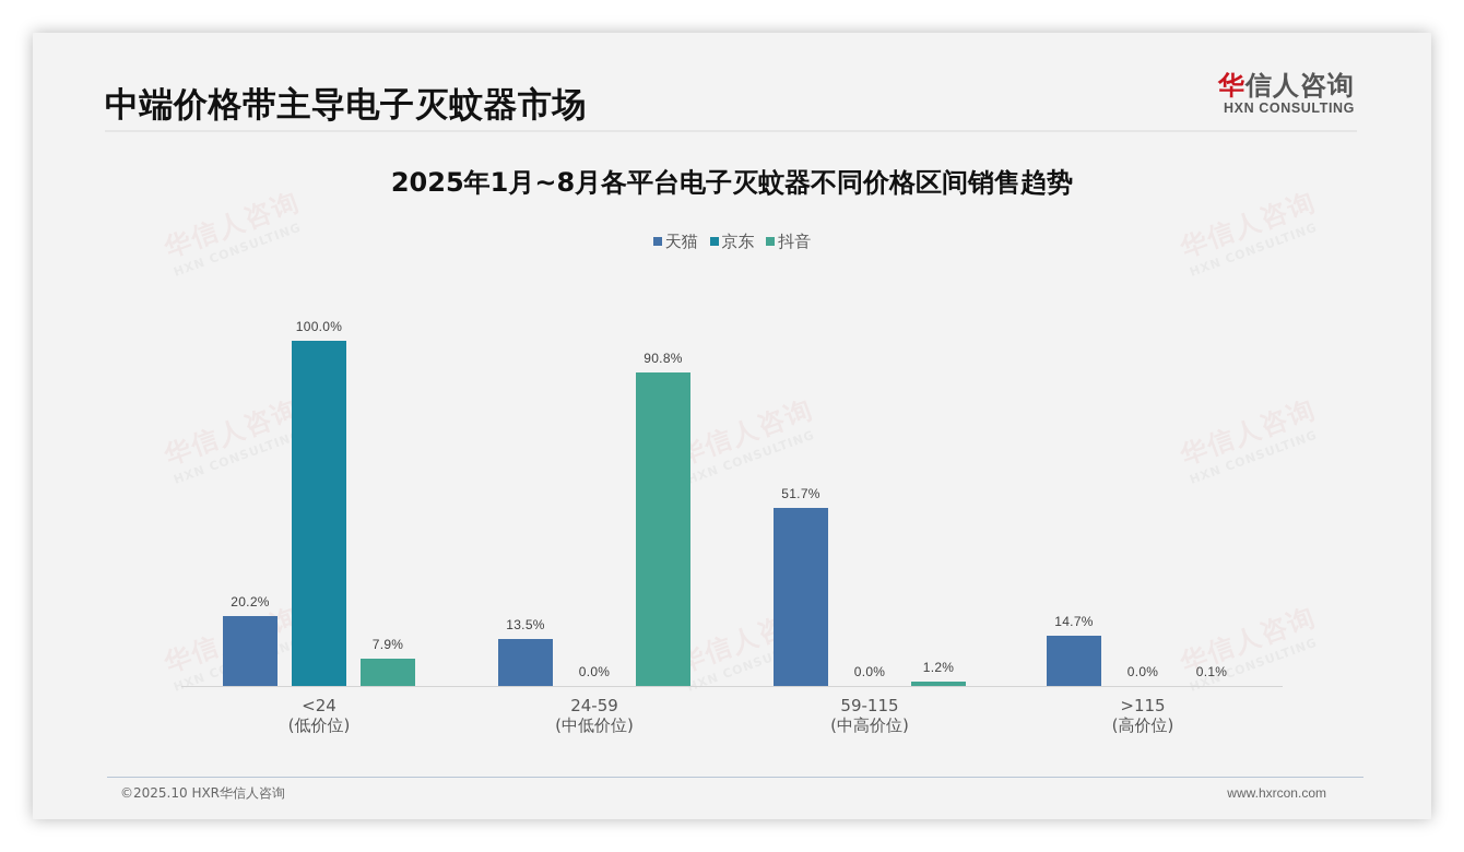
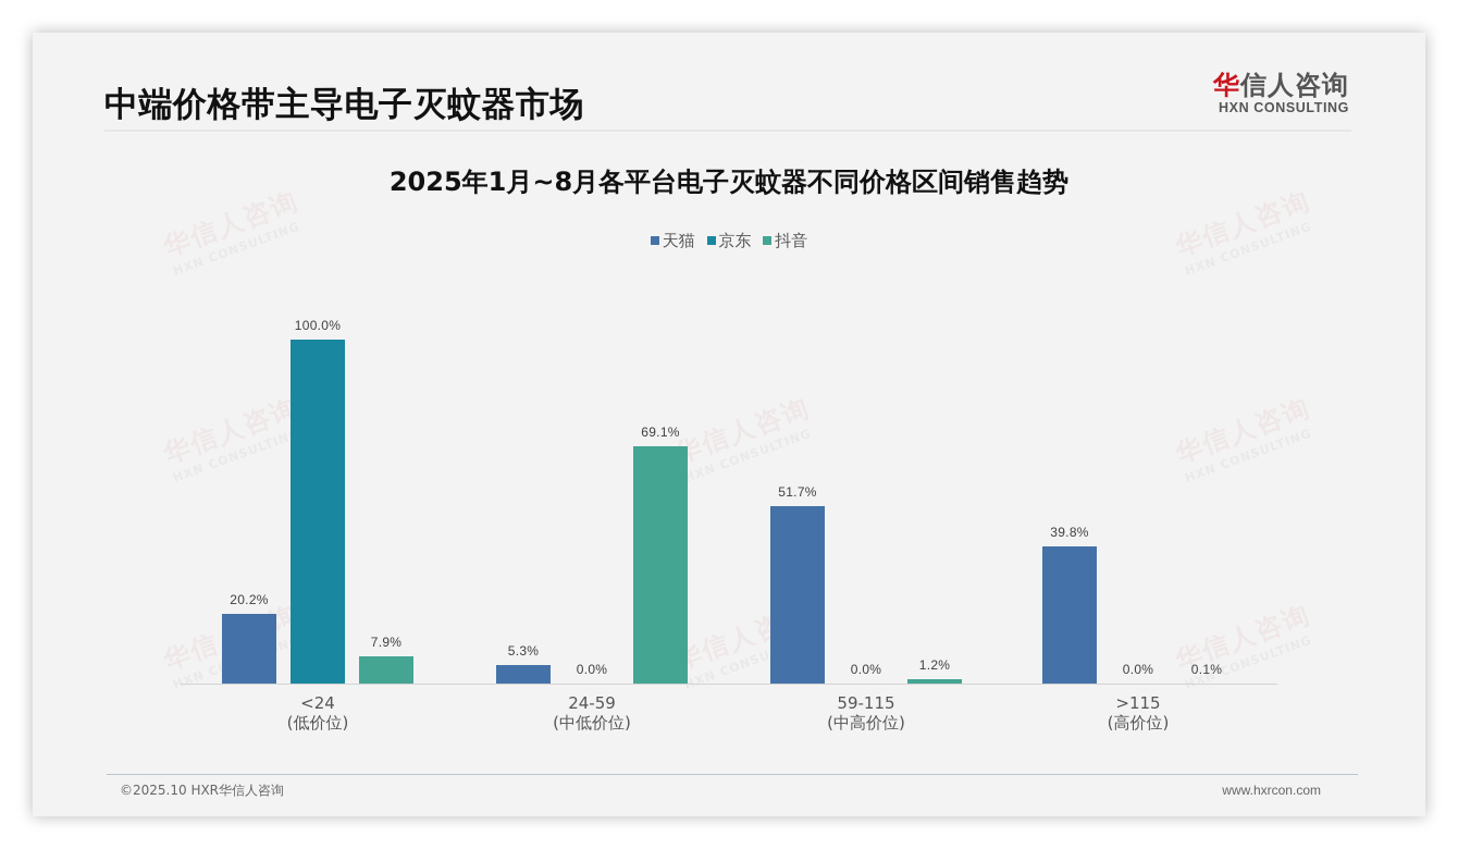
天猫/24-59 (中低价位): 13.5% -> 5.3%
抖音/24-59 (中低价位): 90.8% -> 69.1%
天猫/>115 (高价位): 14.7% -> 39.8%
